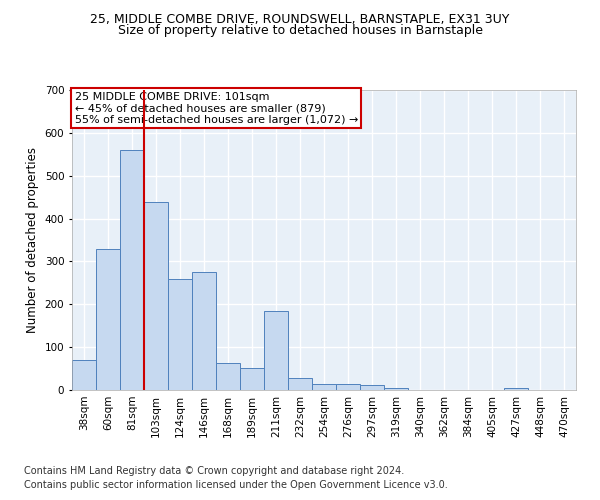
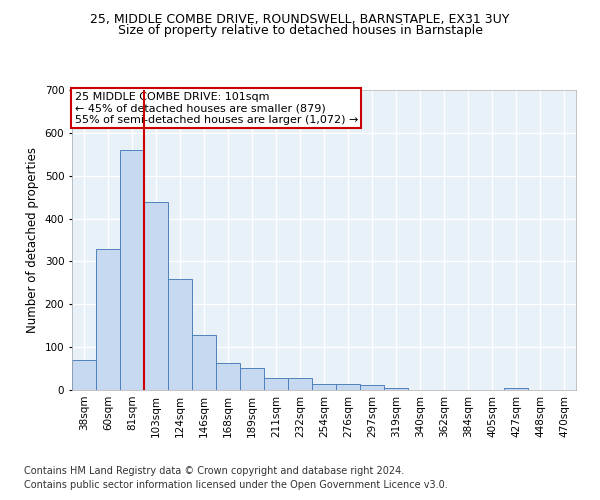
146sqm: 275 -> 128
211sqm: 185 -> 28
